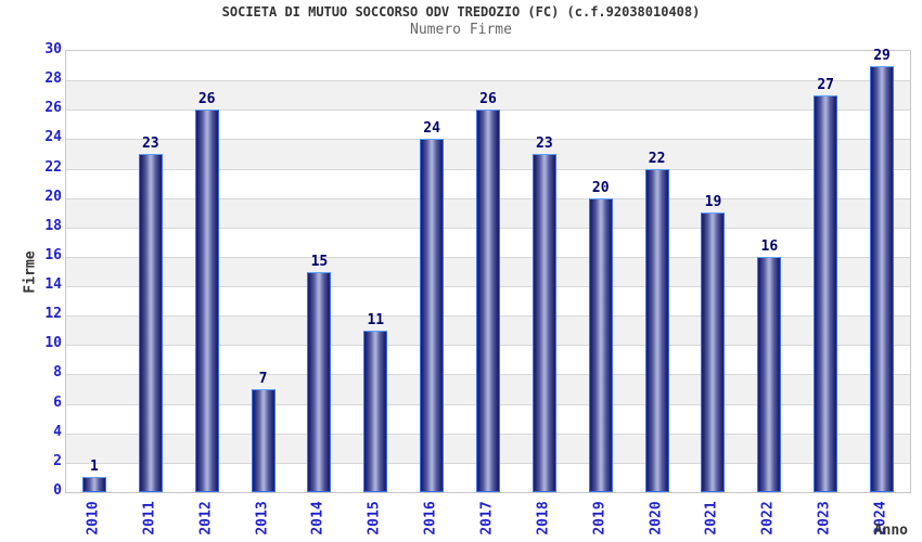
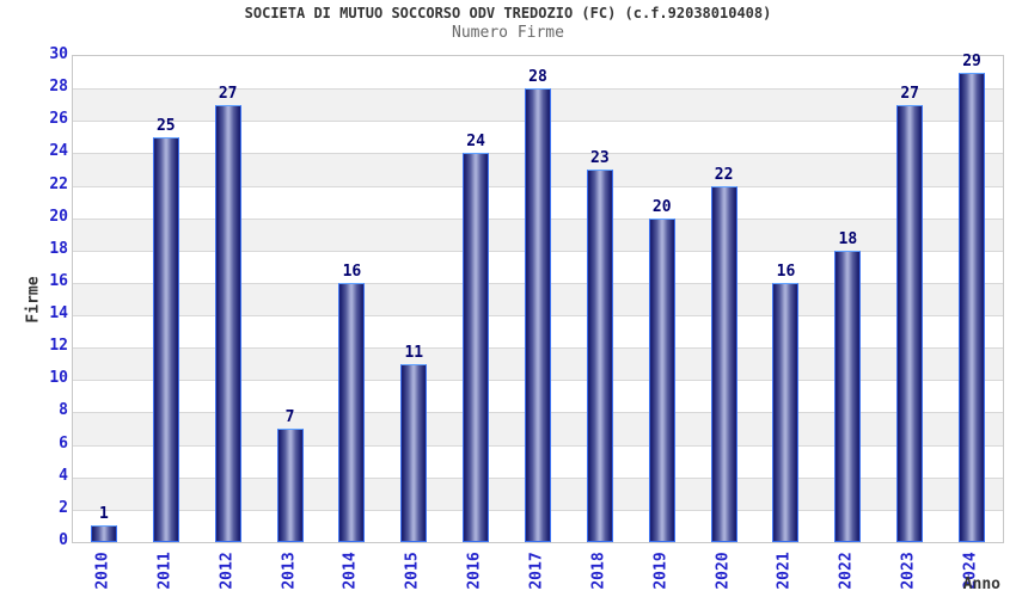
2011: 23 -> 25
2012: 26 -> 27
2014: 15 -> 16
2017: 26 -> 28
2021: 19 -> 16
2022: 16 -> 18
